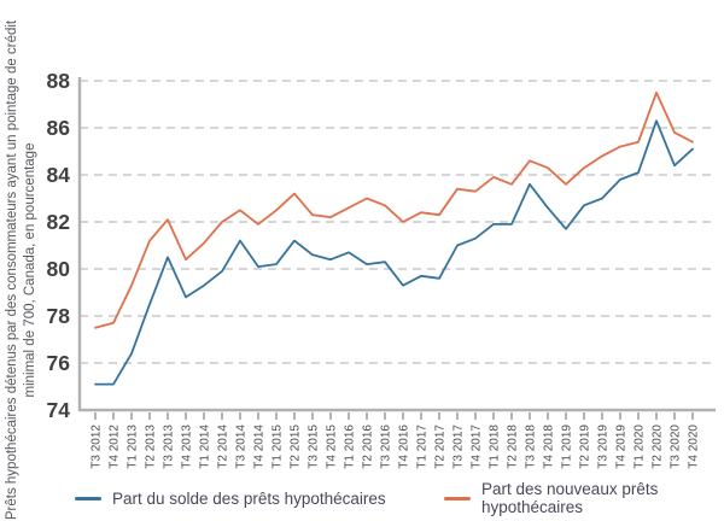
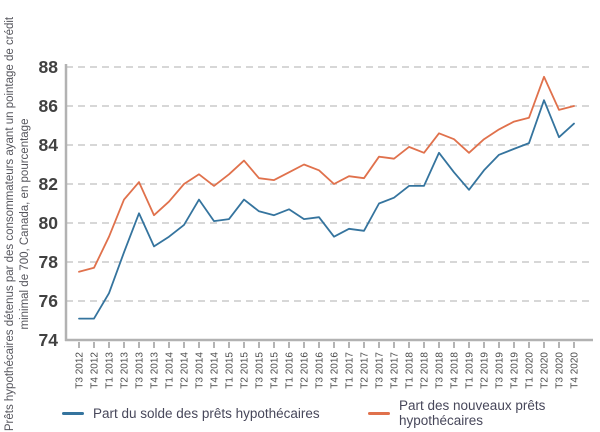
Part du solde des prêts hypothécaires/T3 2019: 83.0 -> 83.5
Part des nouveaux prêts hypothécaires/T4 2020: 85.4 -> 86.0
